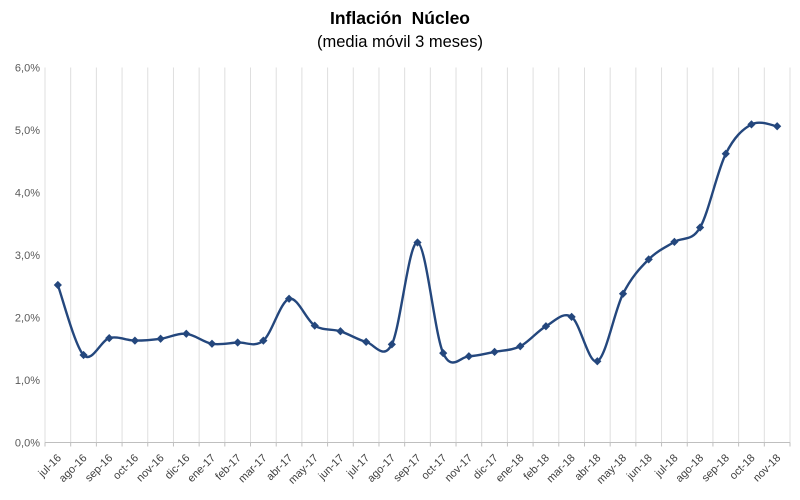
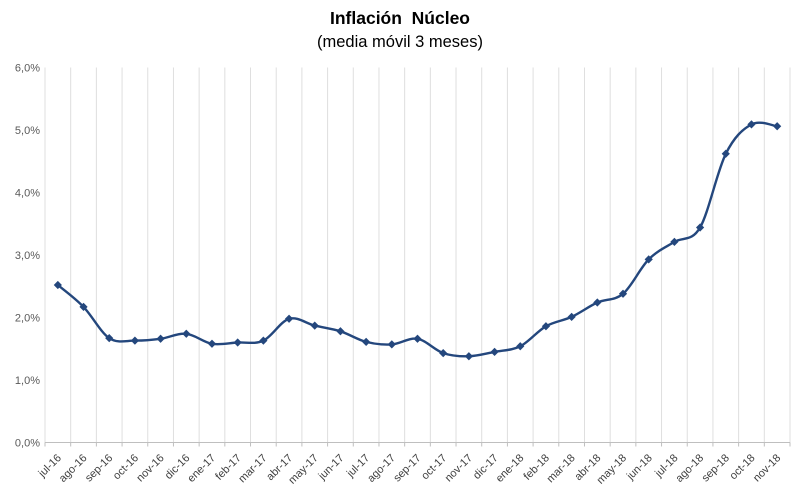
ago-16: 1,4% -> 2,2%
abr-17: 2,3% -> 2,0%
sep-17: 3,2% -> 1,7%
abr-18: 1,3% -> 2,2%
